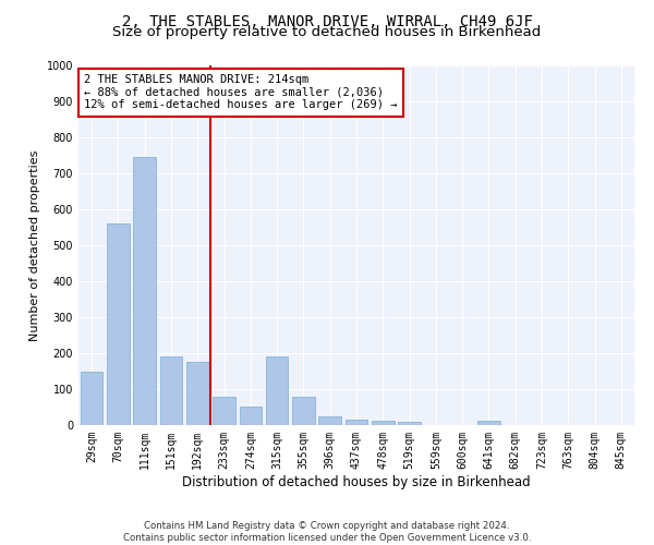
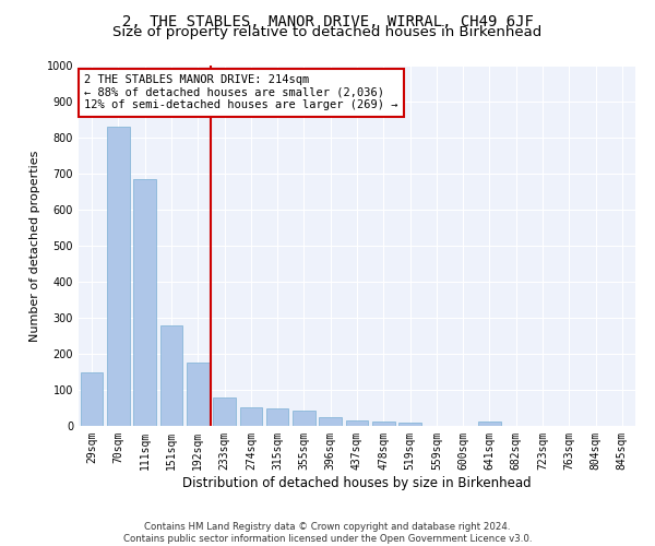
70sqm: 560 -> 830
111sqm: 745 -> 685
151sqm: 190 -> 278
315sqm: 190 -> 50
355sqm: 80 -> 42
